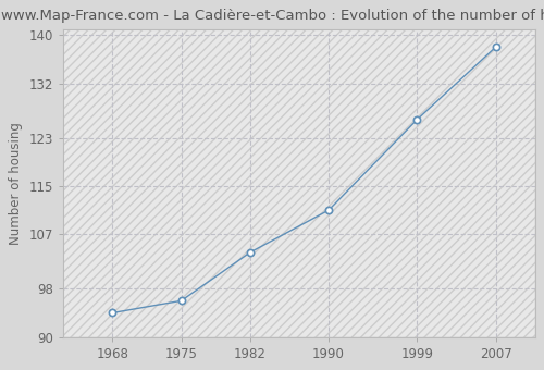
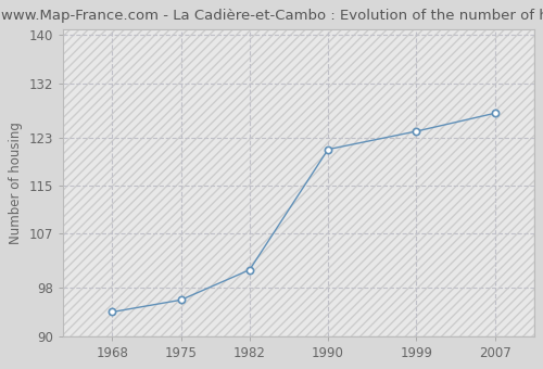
1982: 104 -> 101
1990: 111 -> 121
1999: 126 -> 124
2007: 138 -> 127
